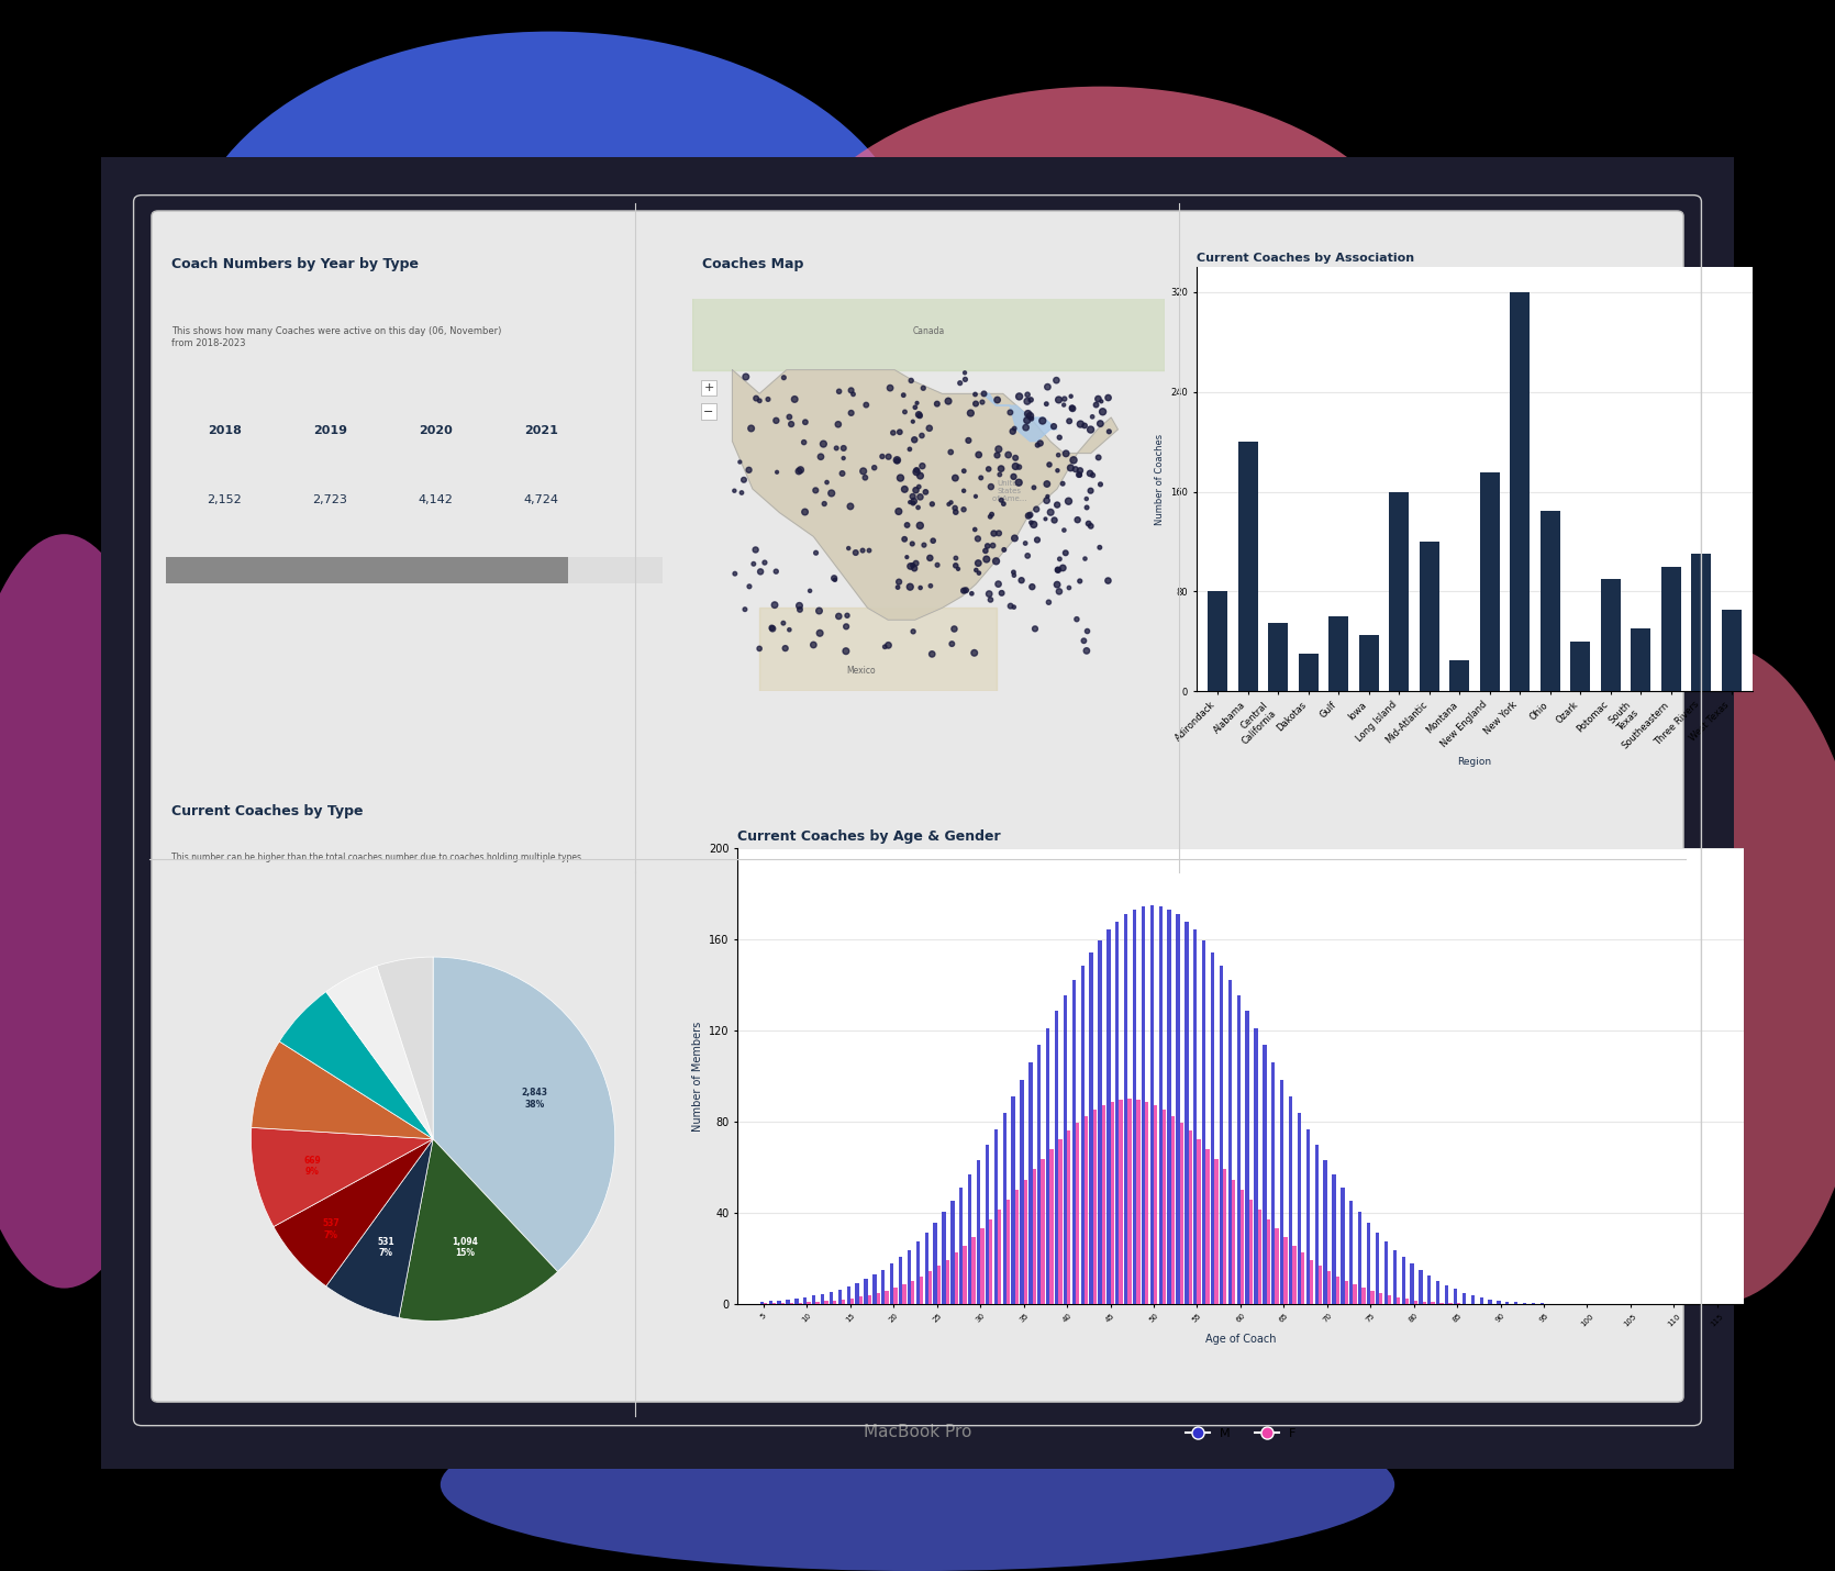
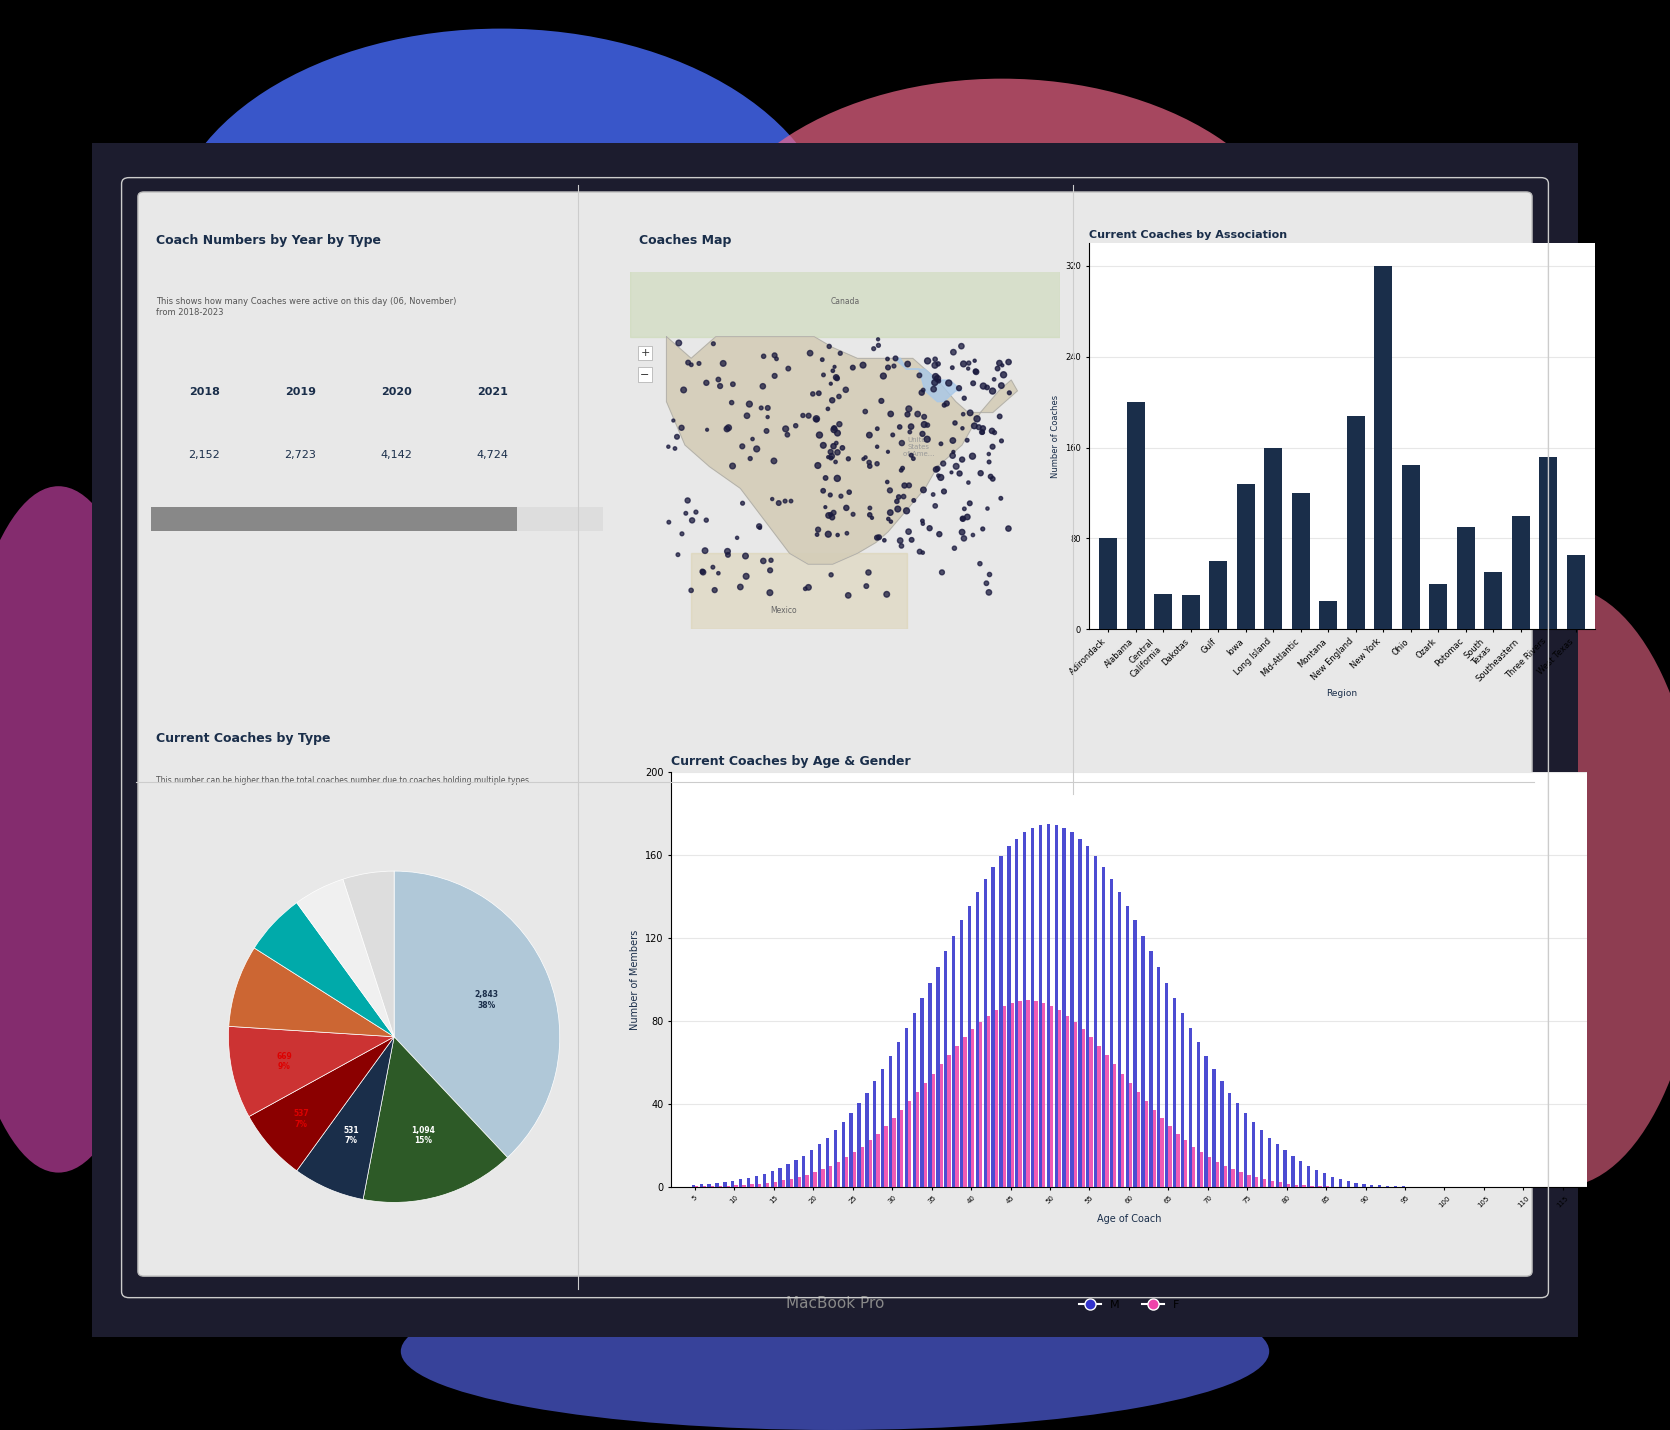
Current Coaches by Association/Central California: 55 -> 31
Current Coaches by Association/Iowa: 45 -> 128
Current Coaches by Association/New England: 175 -> 188
Current Coaches by Association/Three Rivers: 110 -> 152
